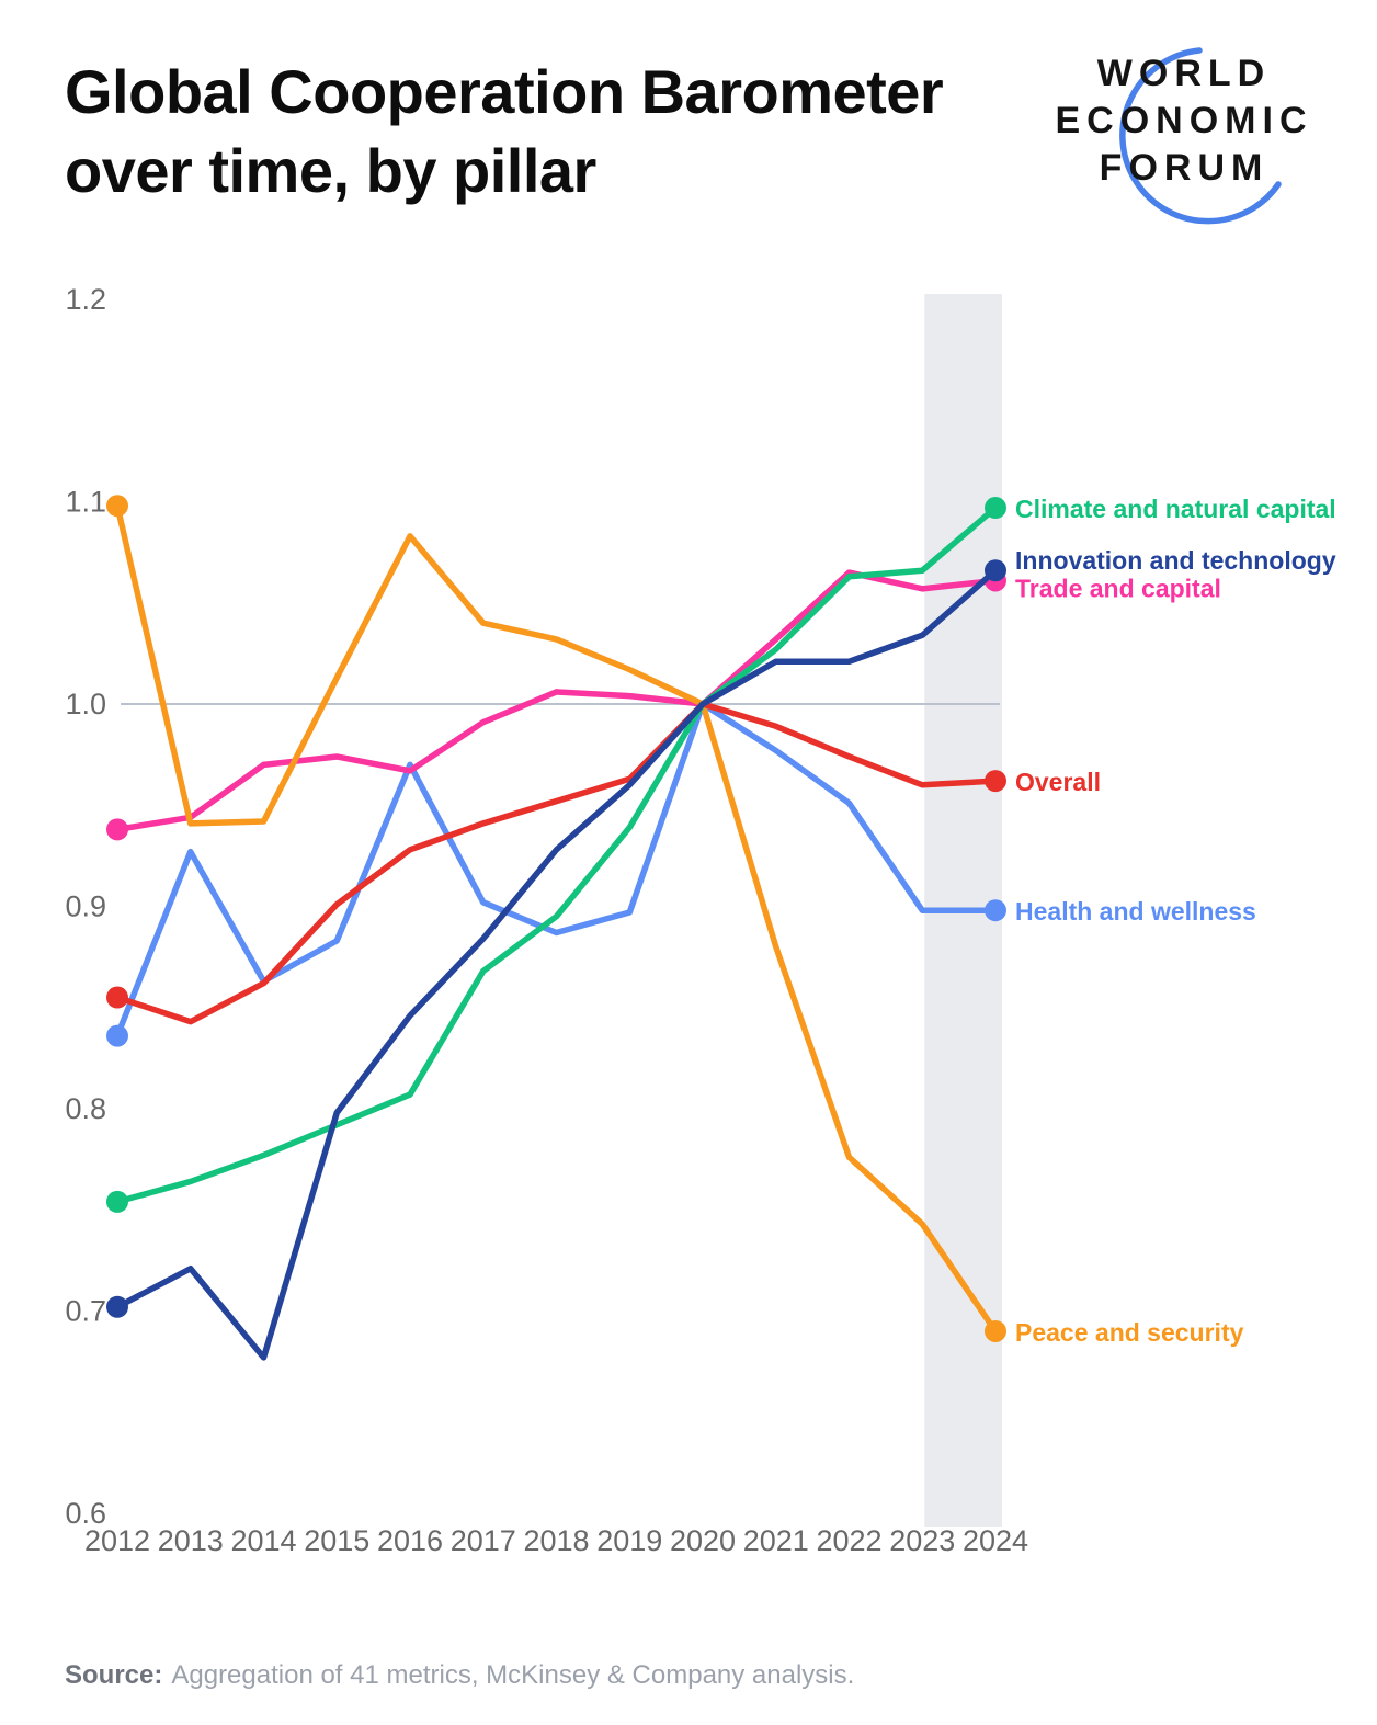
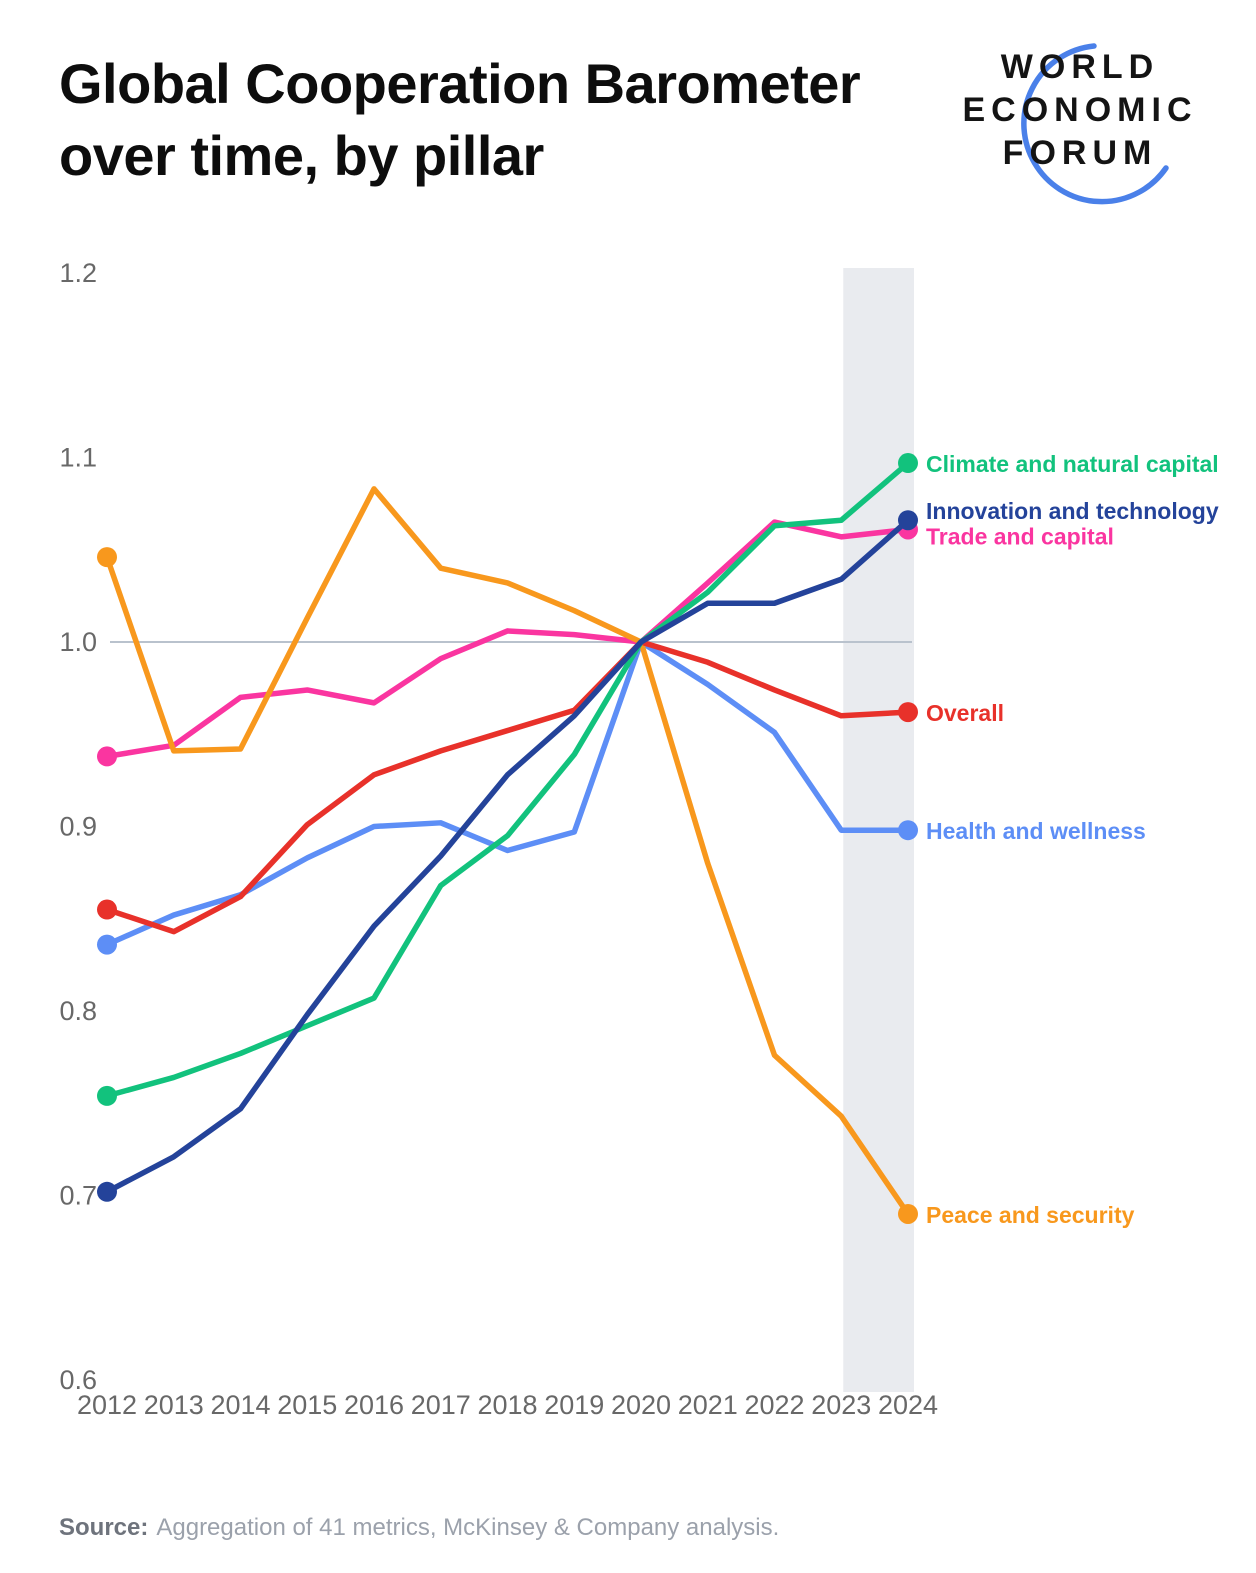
Peace and security/2012: 1.098 -> 1.046
Health and wellness/2013: 0.927 -> 0.852
Innovation and technology/2014: 0.677 -> 0.747
Health and wellness/2016: 0.970 -> 0.900
